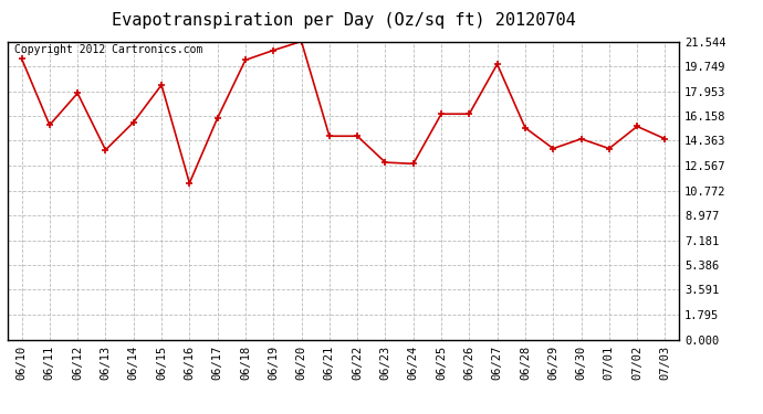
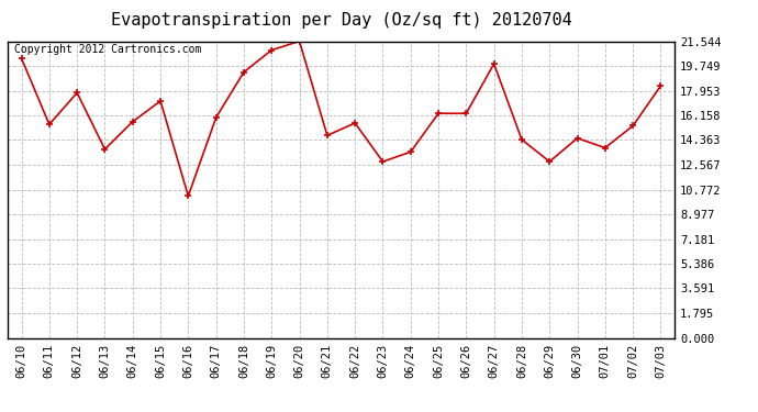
06/15: 18.4 -> 17.2
06/16: 11.3 -> 10.3
06/18: 20.2 -> 19.3
06/22: 14.7 -> 15.6
06/24: 12.7 -> 13.5
06/28: 15.3 -> 14.4
06/29: 13.8 -> 12.8
07/03: 14.5 -> 18.3
